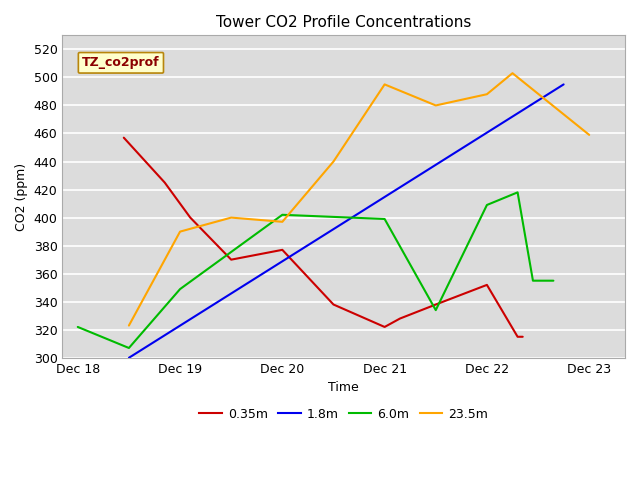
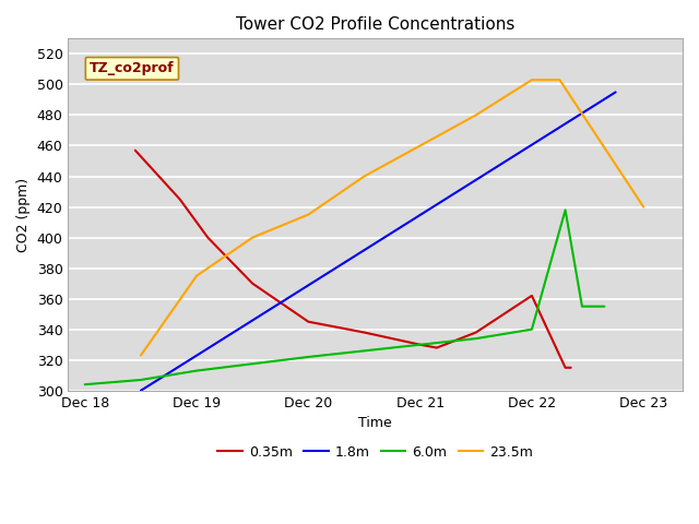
6.0m/Dec 18: 322 -> 304
6.0m/Dec 19: 349 -> 313
23.5m/Dec 19: 390 -> 375
0.35m/Dec 20: 377 -> 345
6.0m/Dec 20: 402 -> 322
23.5m/Dec 20: 397 -> 415
0.35m/Dec 21: 322 -> 330
6.0m/Dec 21: 399 -> 330
23.5m/Dec 21: 495 -> 460
0.35m/Dec 22: 352 -> 362
6.0m/Dec 22: 409 -> 340
23.5m/Dec 22: 488 -> 503
23.5m/Dec 23: 459 -> 420
